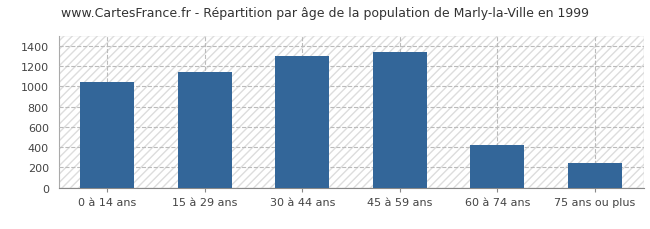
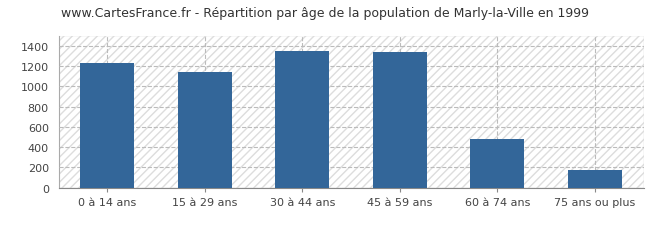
0 à 14 ans: 1040 -> 1240
30 à 44 ans: 1300 -> 1350
60 à 74 ans: 420 -> 480
75 ans ou plus: 240 -> 180
